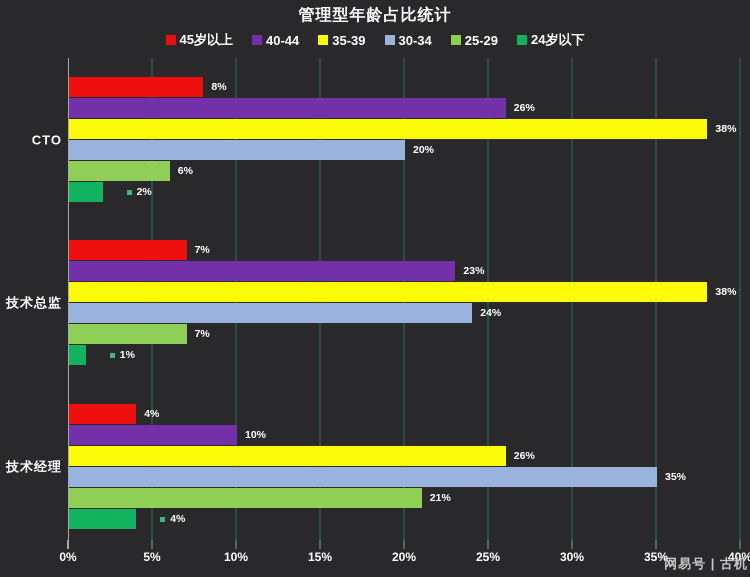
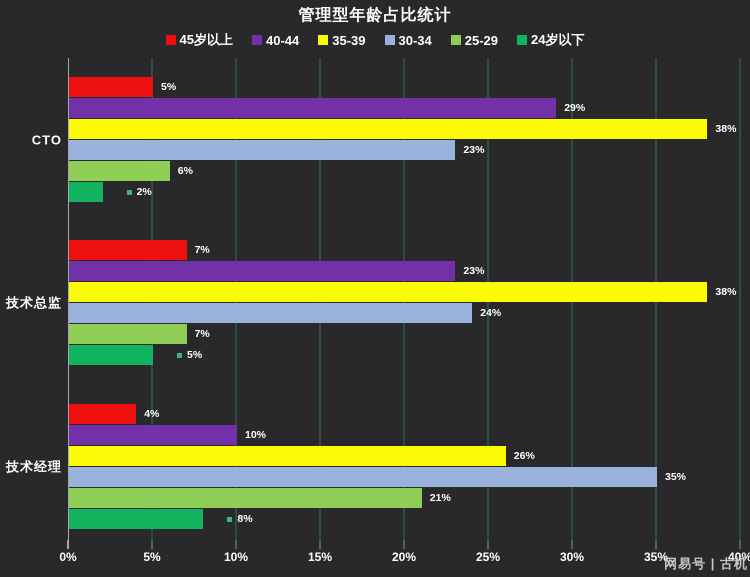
45岁以上/CTO: 8% -> 5%
40-44/CTO: 26% -> 29%
30-34/CTO: 20% -> 23%
24岁以下/技术总监: 1% -> 5%
24岁以下/技术经理: 4% -> 8%
